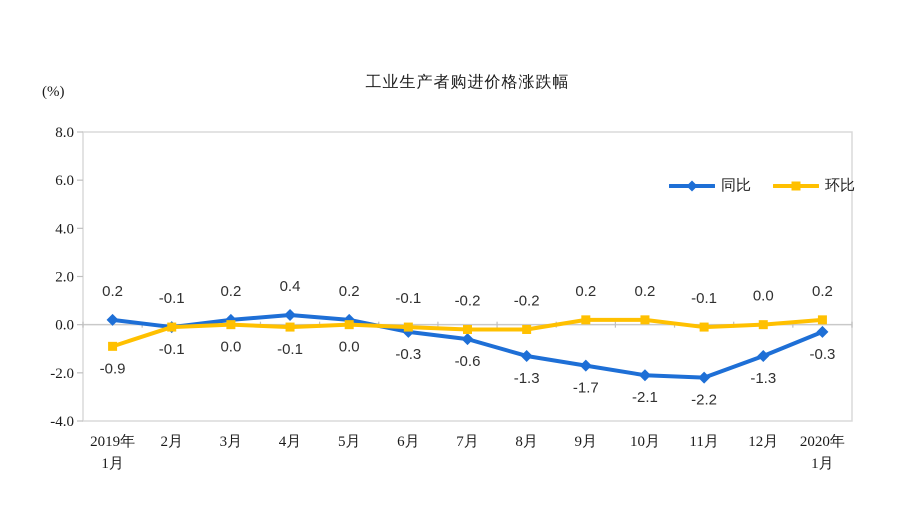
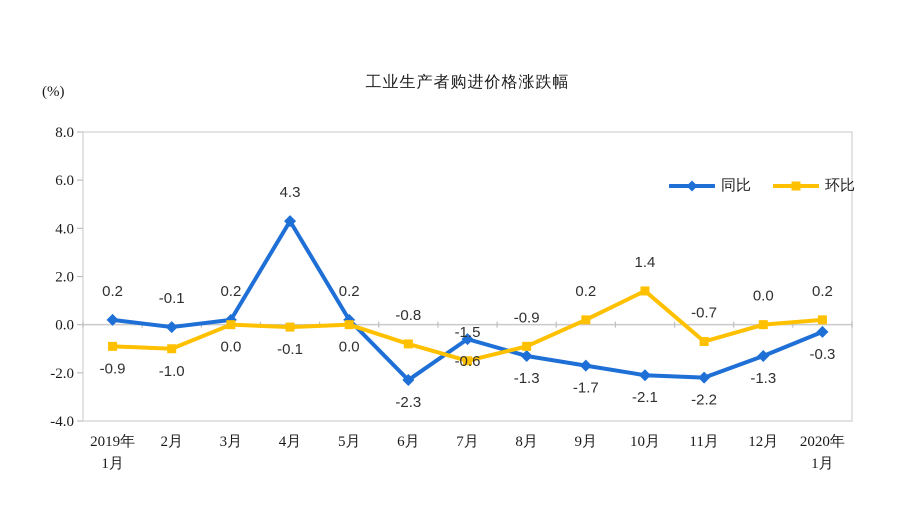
环比/2月: -0.1 -> -1.0
同比/4月: 0.4 -> 4.3
同比/6月: -0.3 -> -2.3
环比/6月: -0.1 -> -0.8
环比/7月: -0.2 -> -1.5
环比/8月: -0.2 -> -0.9
环比/10月: 0.2 -> 1.4
环比/11月: -0.1 -> -0.7
